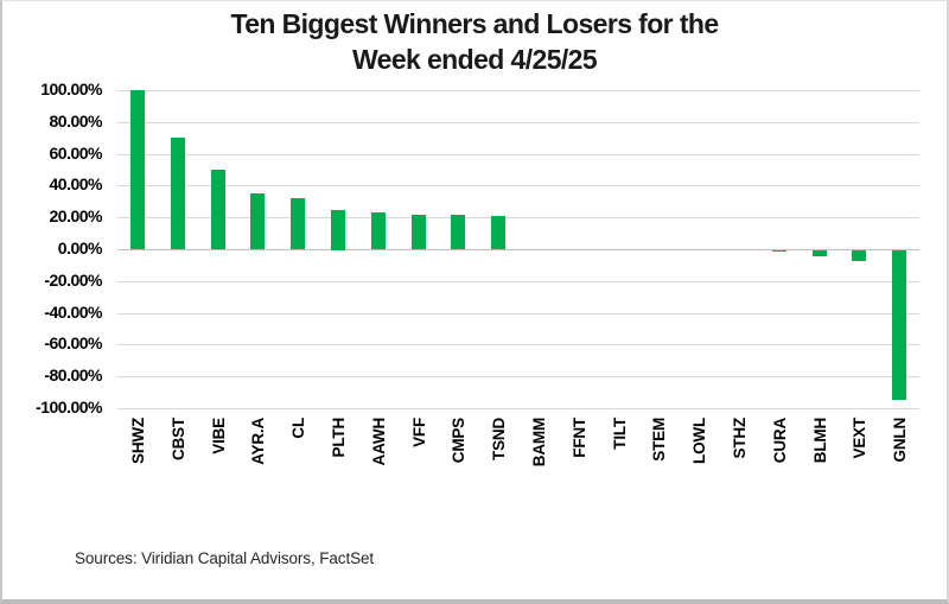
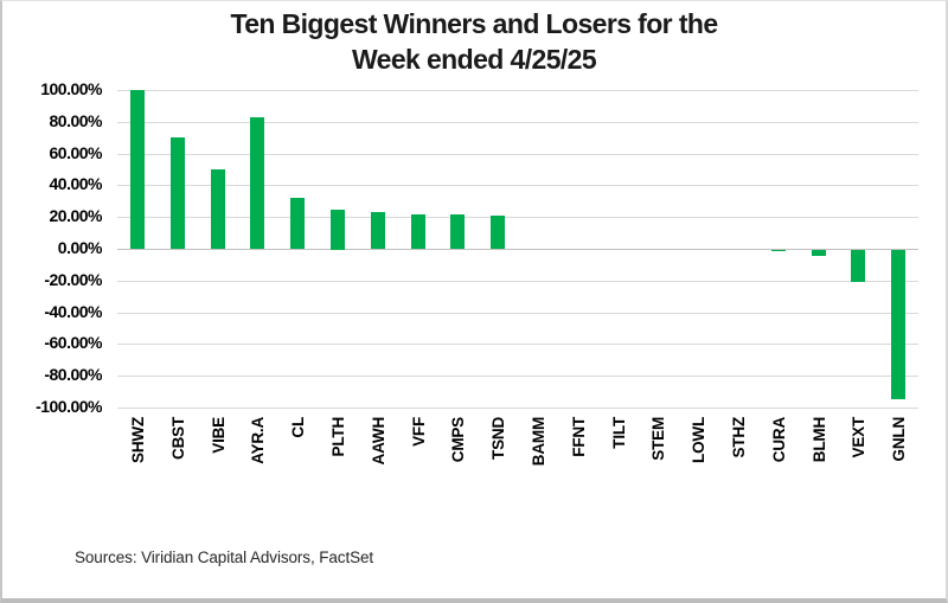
AYR.A: 35% -> 83%
VEXT: -7% -> -20%
